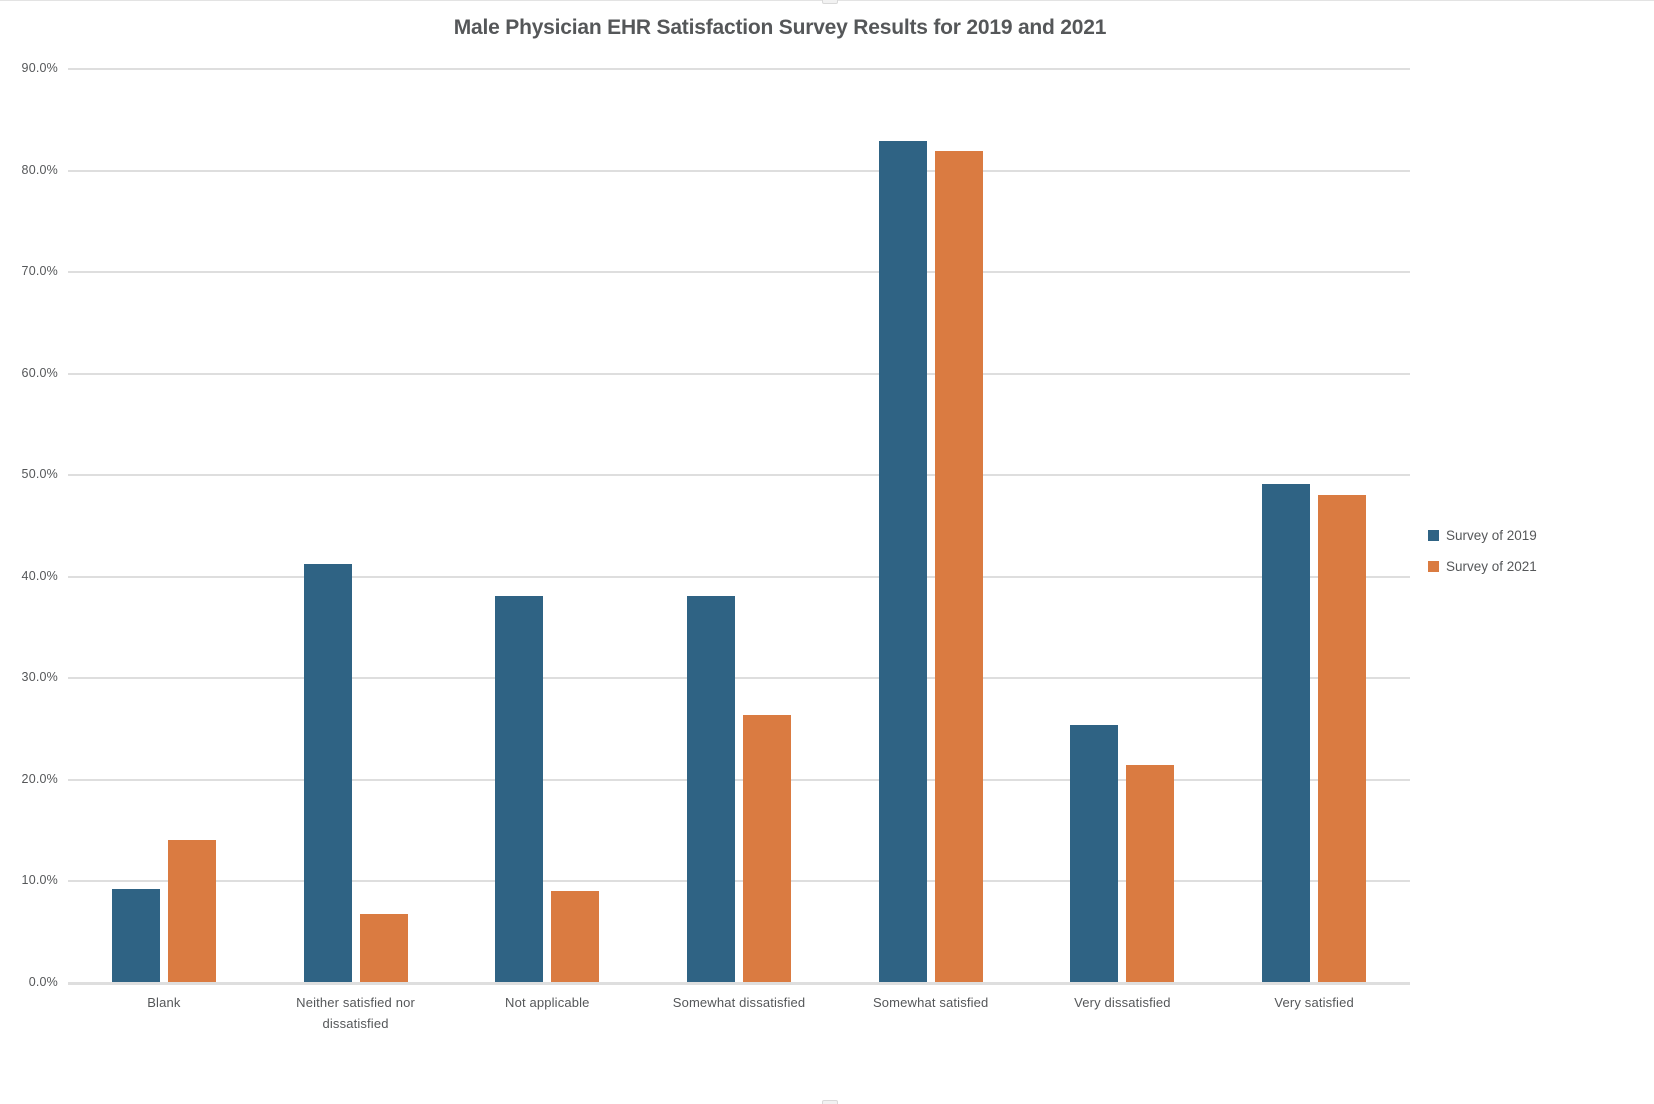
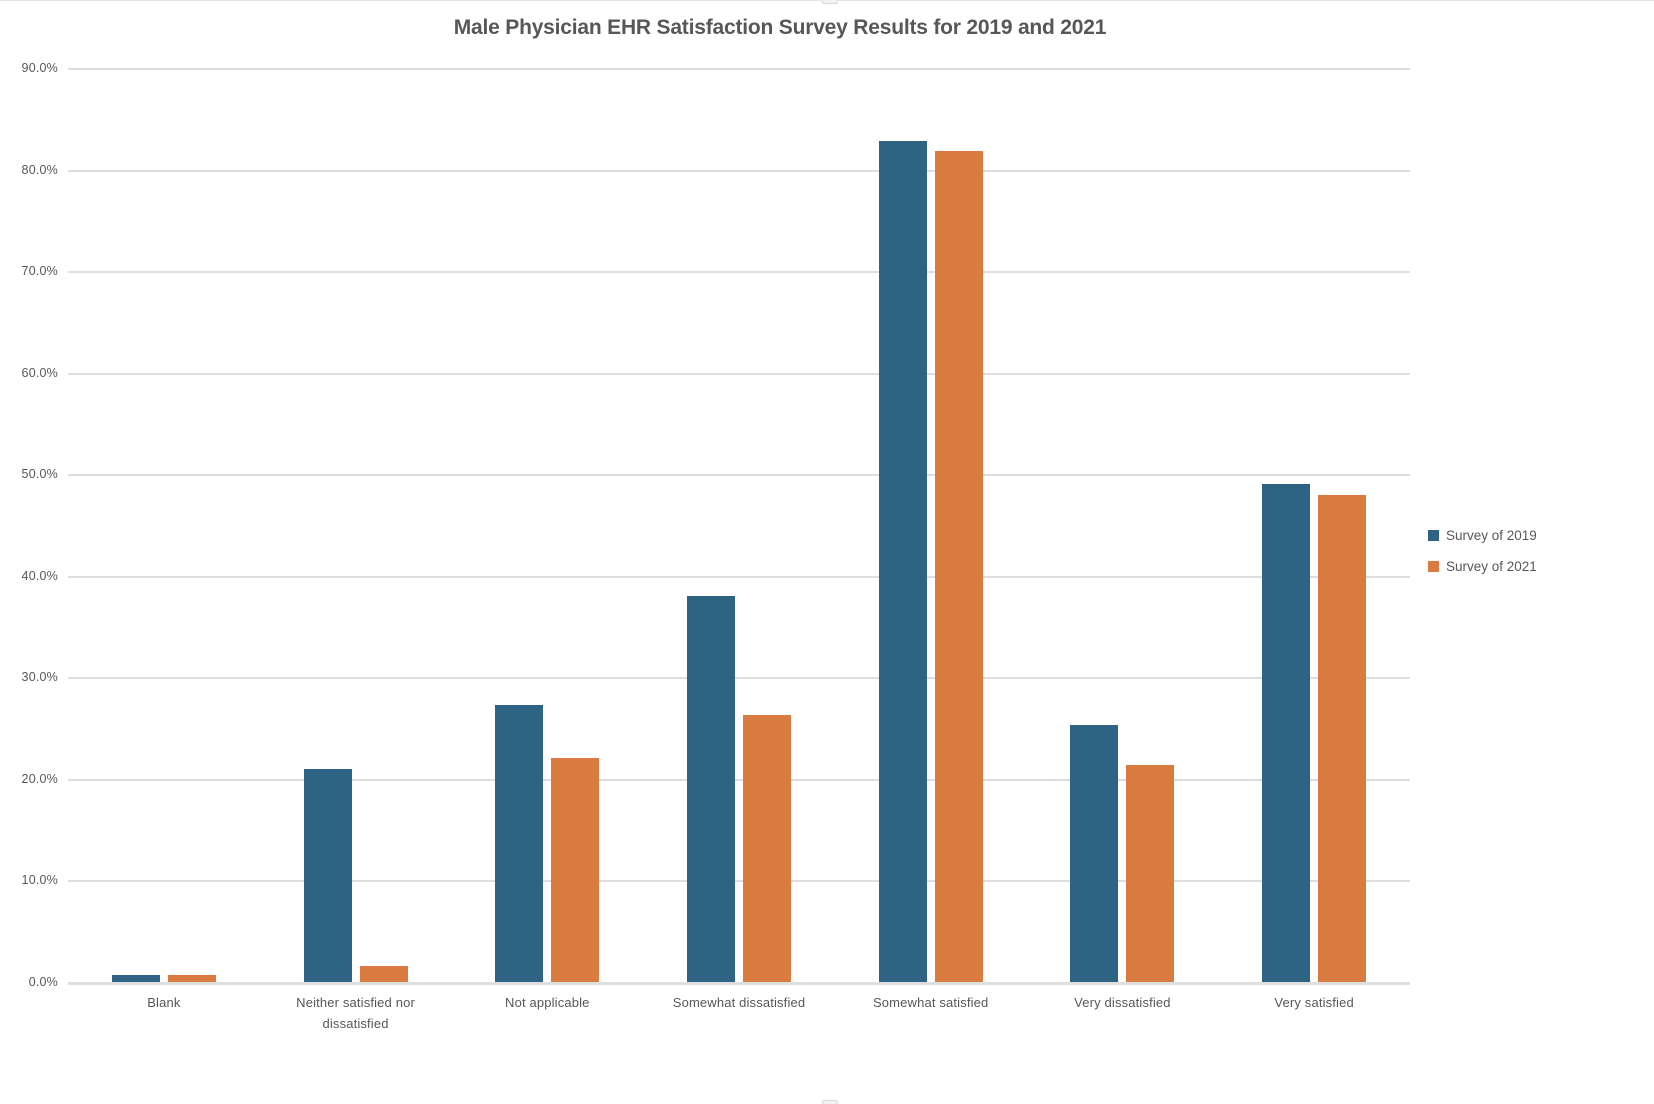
Survey of 2019/Blank: 9.2% -> 0.7%
Survey of 2021/Blank: 14.0% -> 0.7%
Survey of 2019/Neither satisfied nor dissatisfied: 41.2% -> 21.0%
Survey of 2021/Neither satisfied nor dissatisfied: 6.7% -> 1.6%
Survey of 2019/Not applicable: 38.0% -> 27.3%
Survey of 2021/Not applicable: 9.0% -> 22.1%
